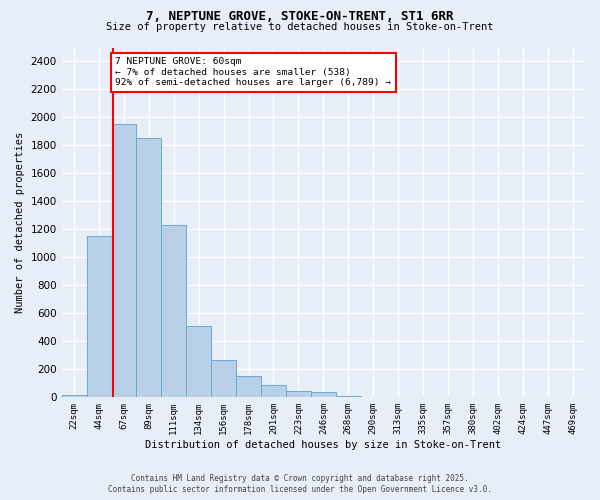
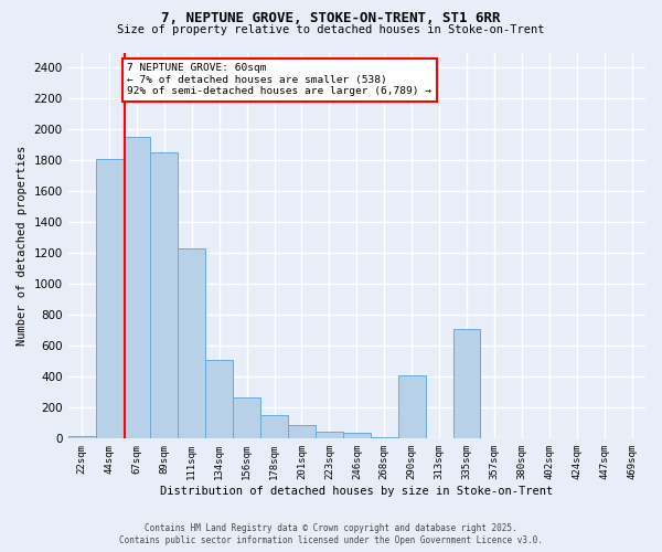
44sqm: 1150 -> 1810
290sqm: 0 -> 410
335sqm: 0 -> 710
